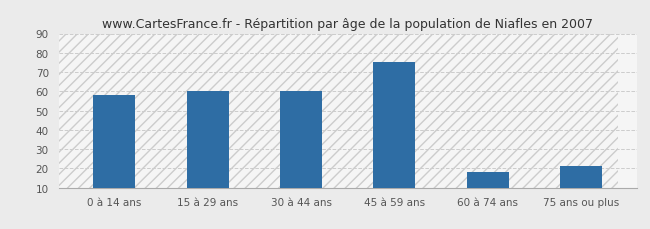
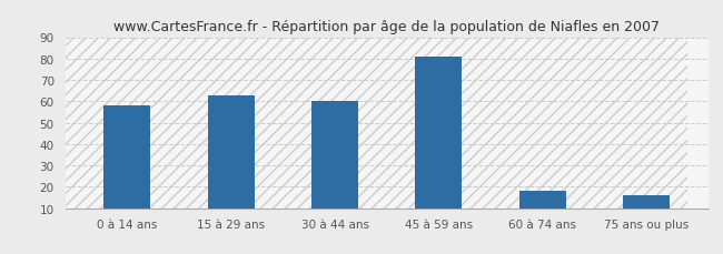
15 à 29 ans: 60 -> 63
45 à 59 ans: 75 -> 81
75 ans ou plus: 21 -> 16
